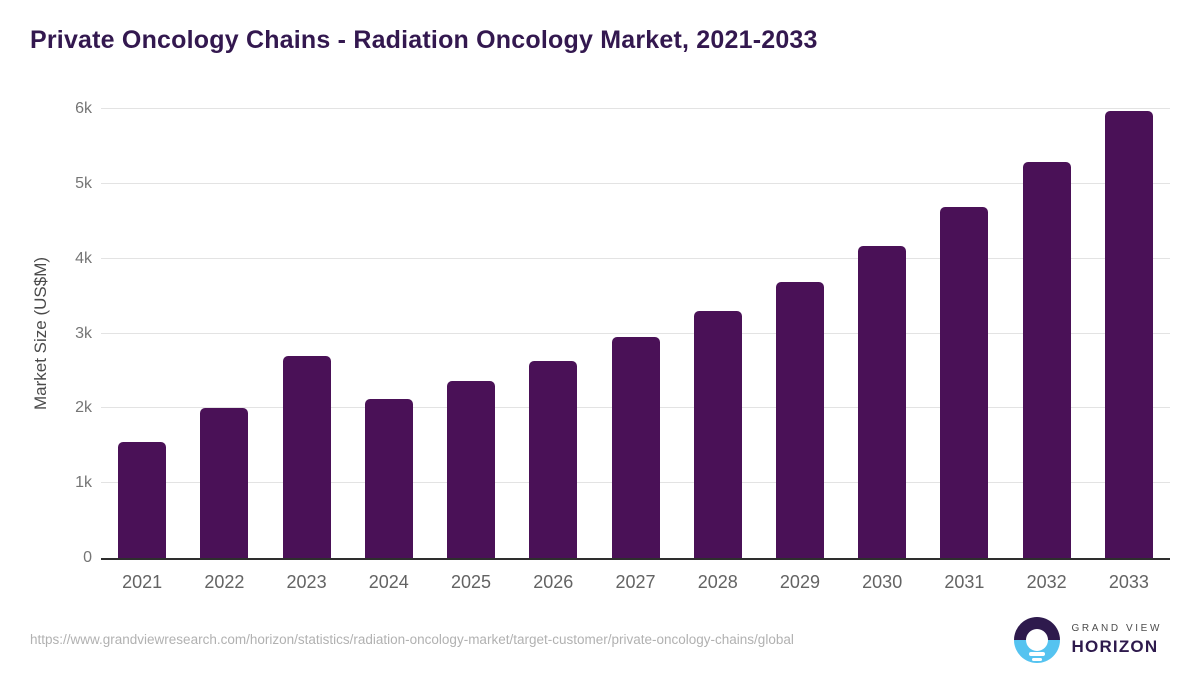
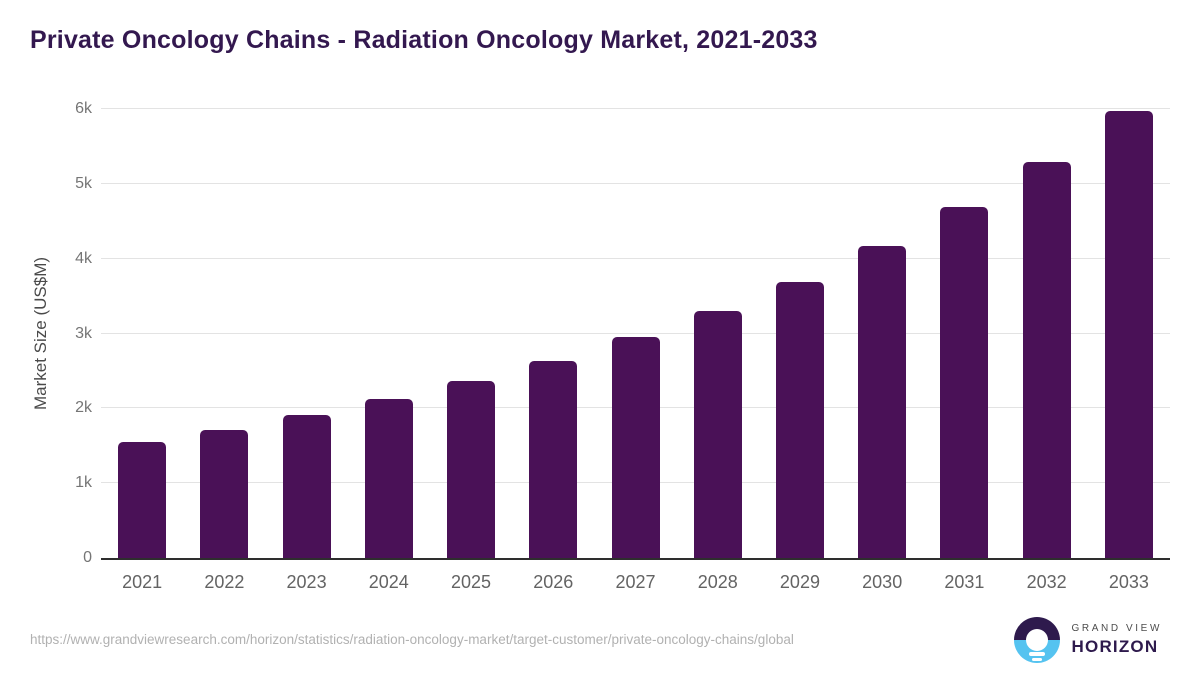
2022: 2.0k -> 1.7k
2023: 2.7k -> 1.9k
